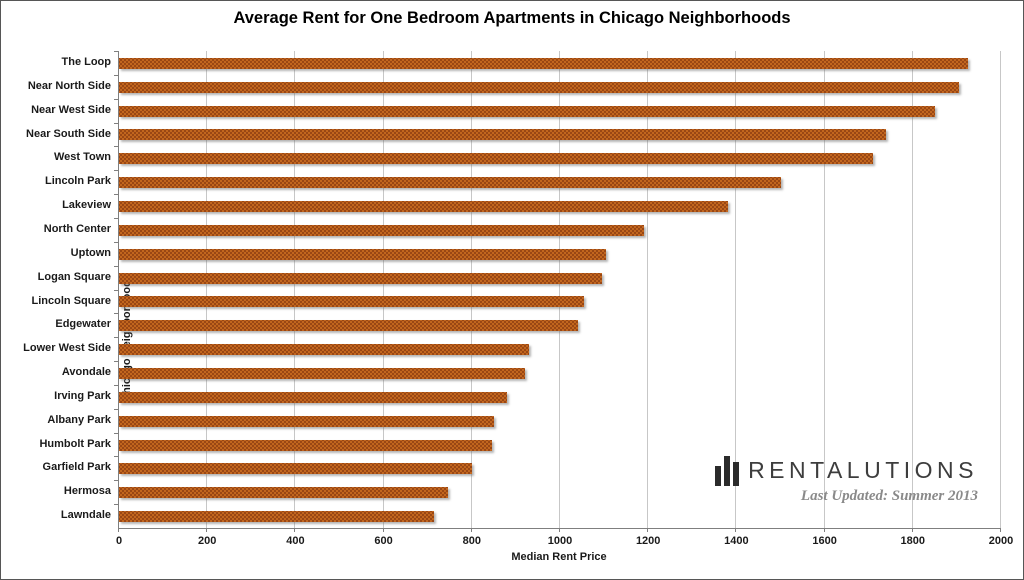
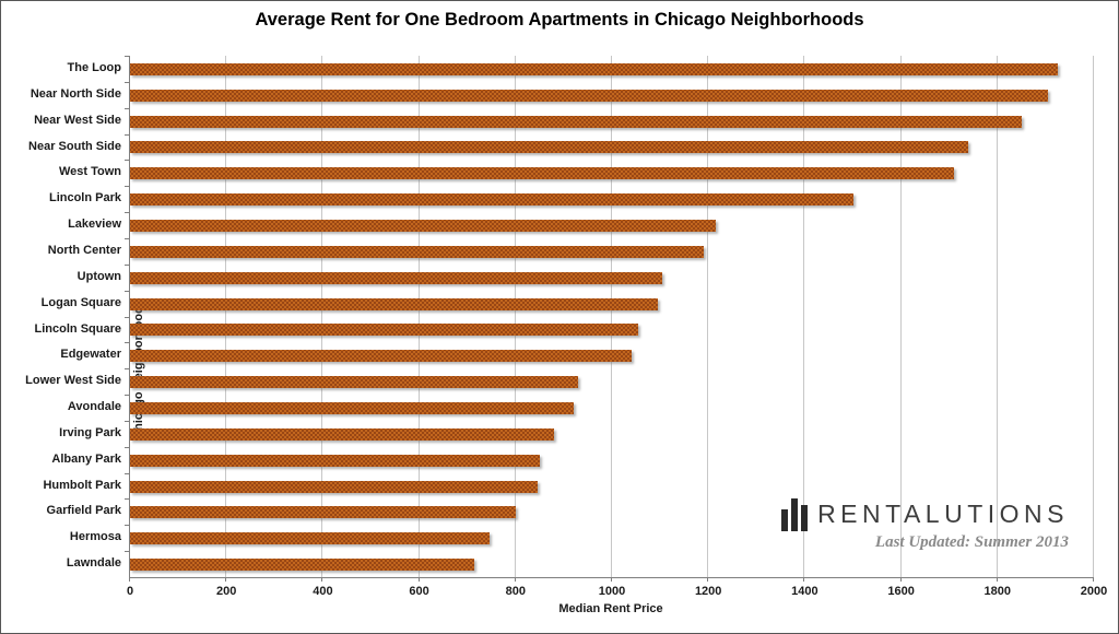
Lakeview: 1380 -> 1220
